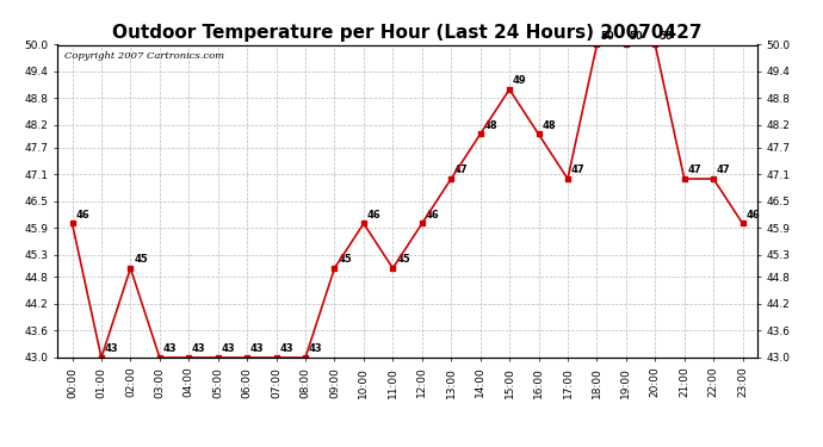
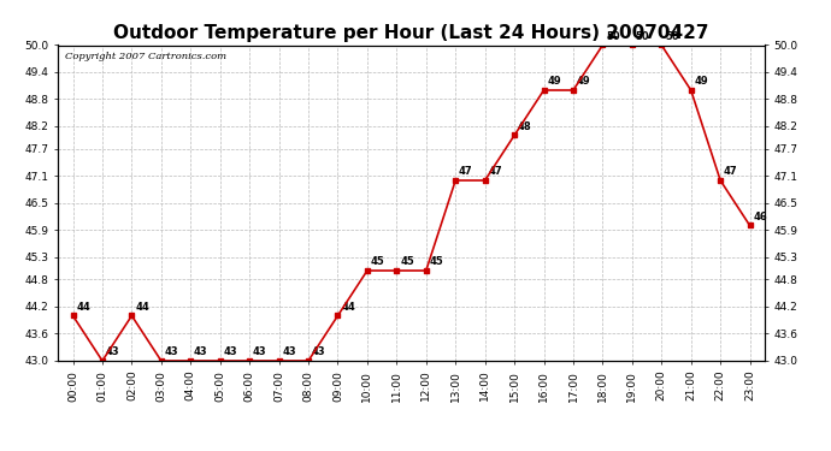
00:00: 46 -> 44
02:00: 45 -> 44
09:00: 45 -> 44
10:00: 46 -> 45
12:00: 46 -> 45
14:00: 48 -> 47
15:00: 49 -> 48
16:00: 48 -> 49
17:00: 47 -> 49
21:00: 47 -> 49
